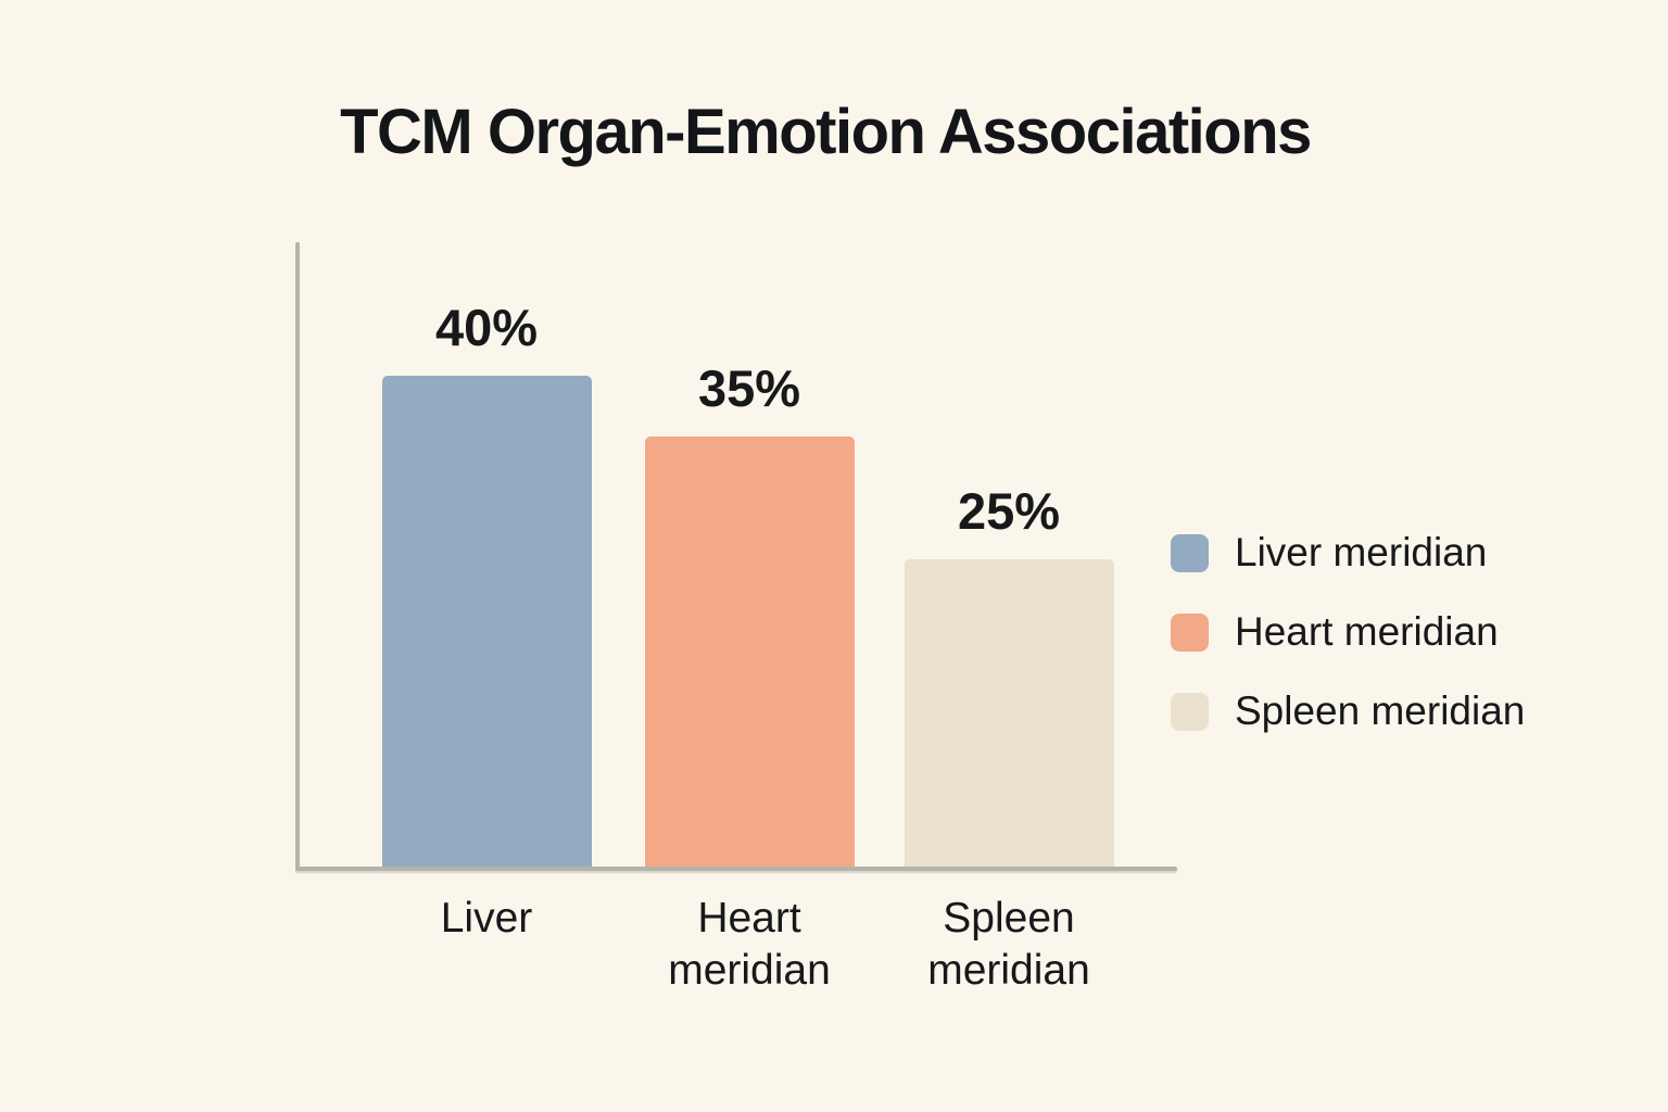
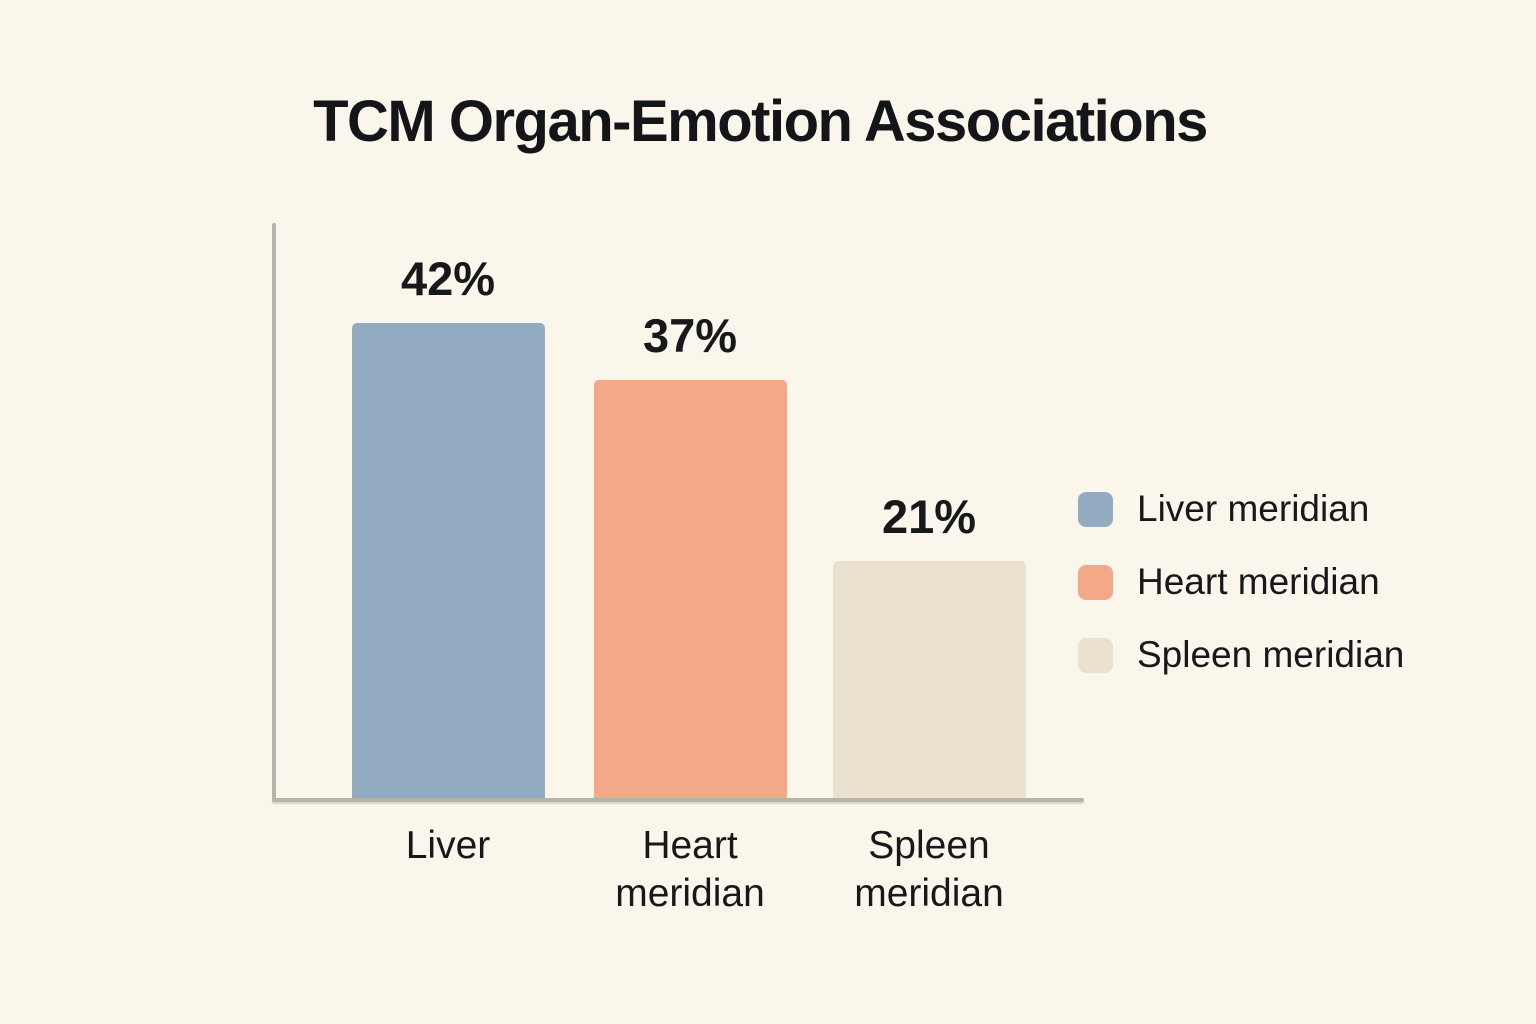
Liver: 40% -> 42%
Heart meridian: 35% -> 37%
Spleen meridian: 25% -> 21%
